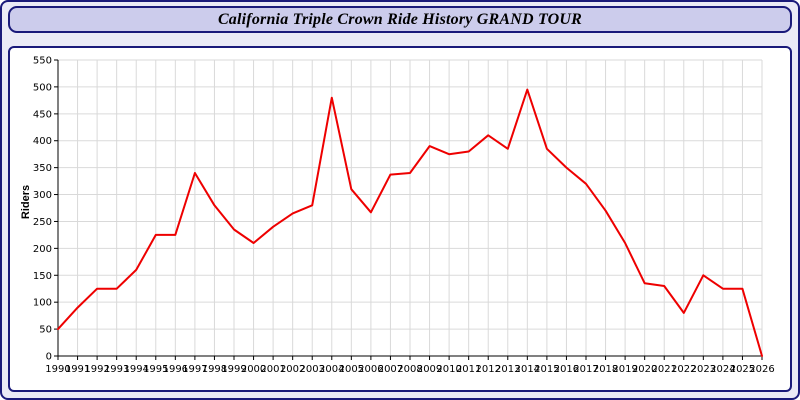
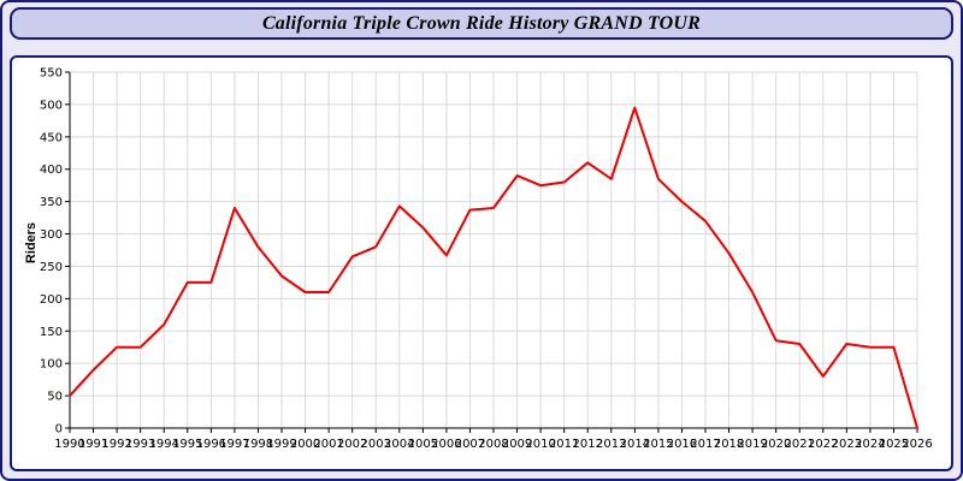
2001: 240 -> 210
2004: 480 -> 340
2023: 150 -> 130
